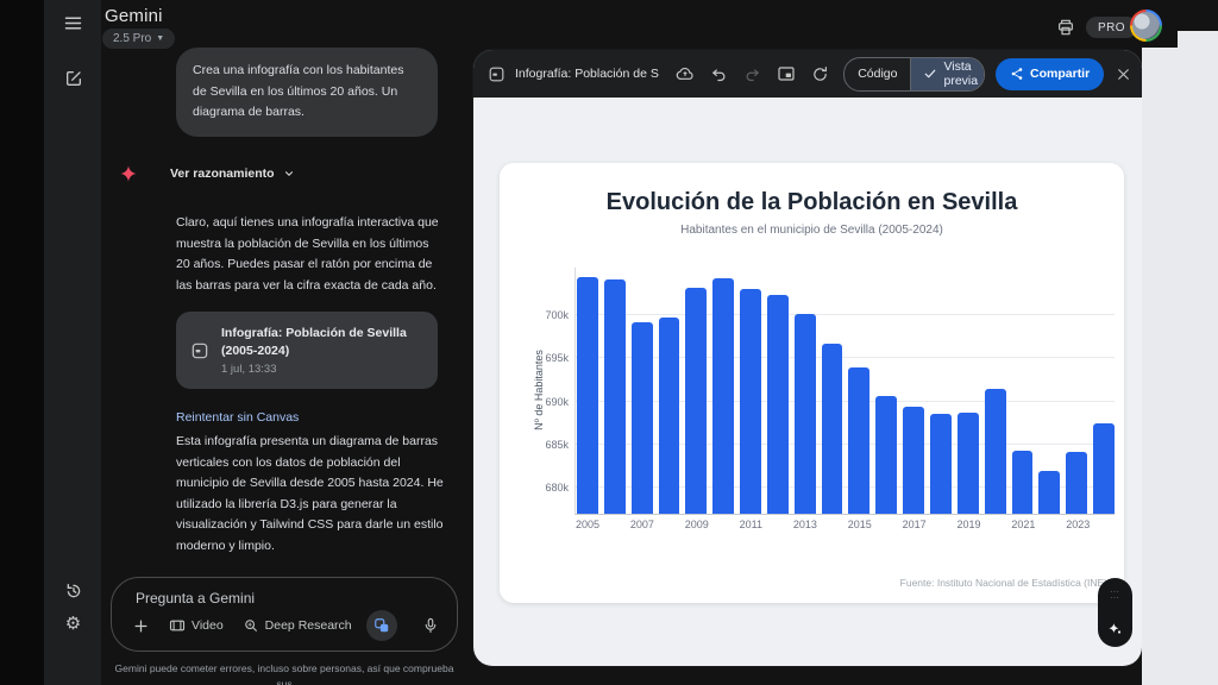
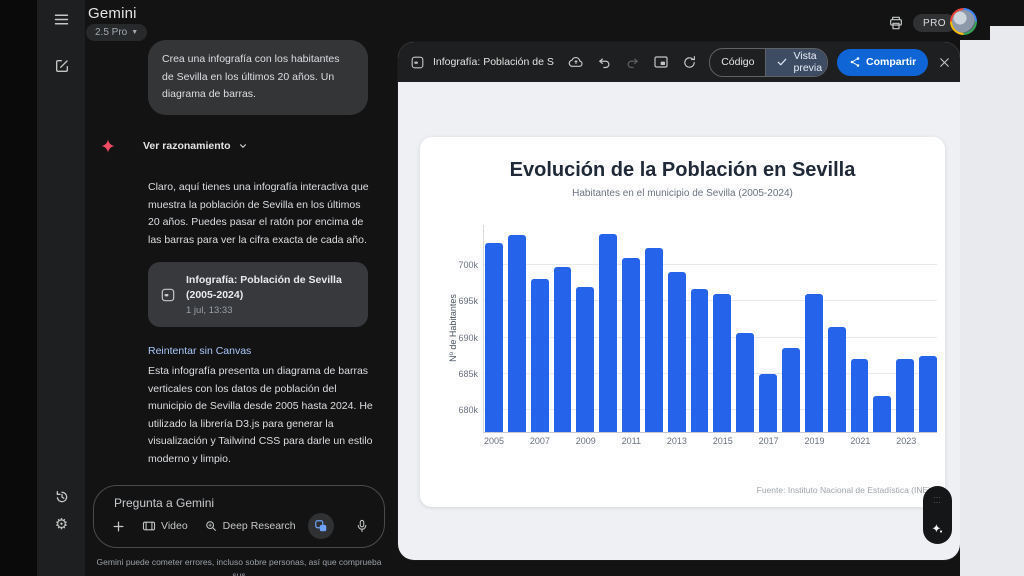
2005: 704k -> 703k
2007: 699k -> 698k
2009: 703k -> 697k
2011: 703k -> 701k
2013: 700k -> 699k
2015: 694k -> 696k
2017: 689k -> 685k
2019: 689k -> 696k
2021: 684k -> 687k
2023: 684k -> 687k
